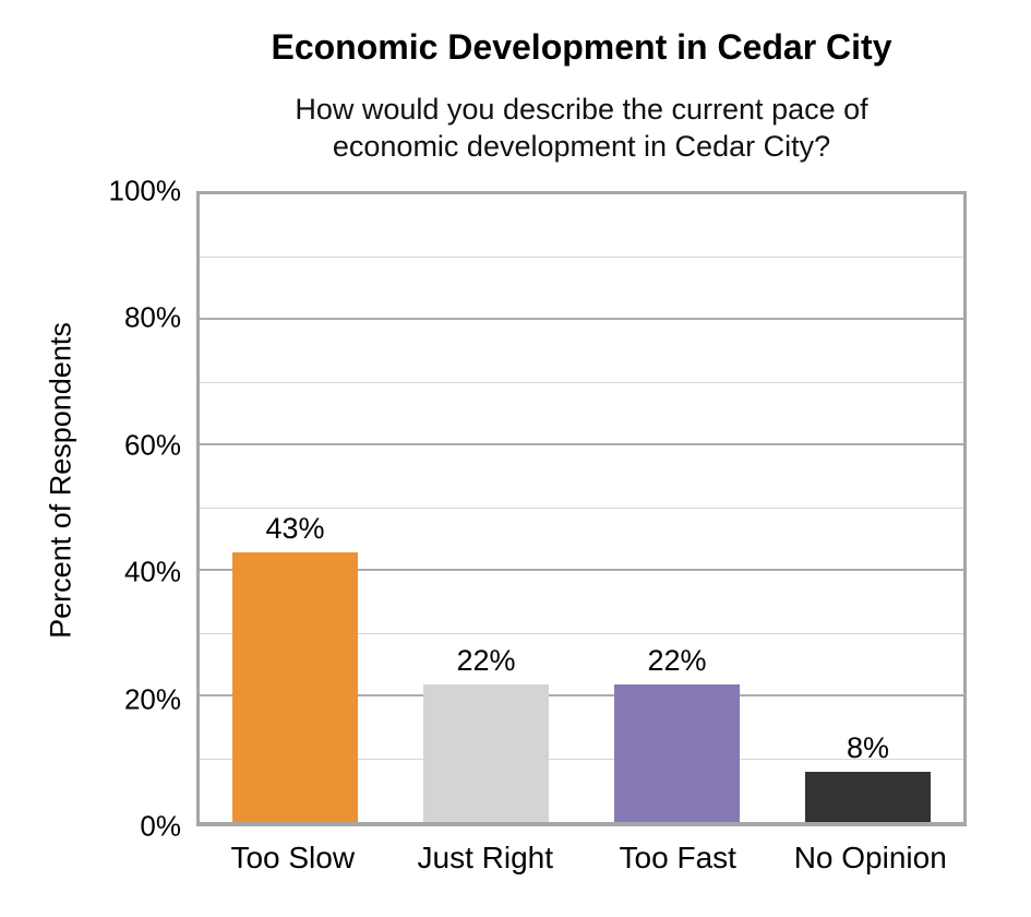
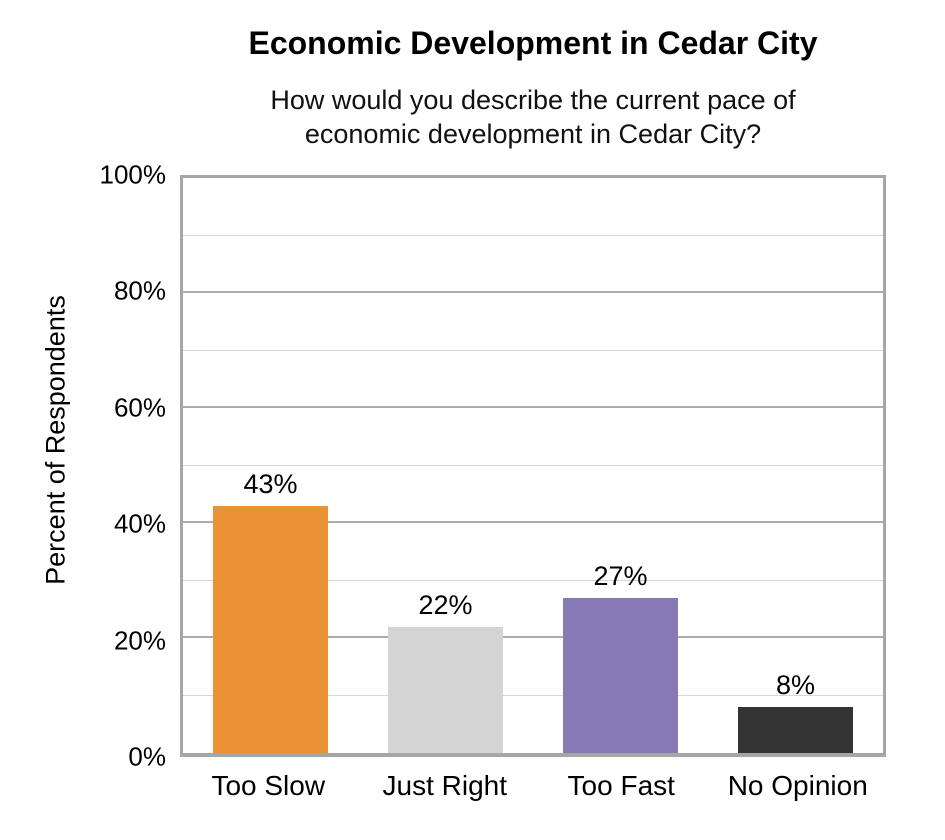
Too Fast: 22% -> 27%
